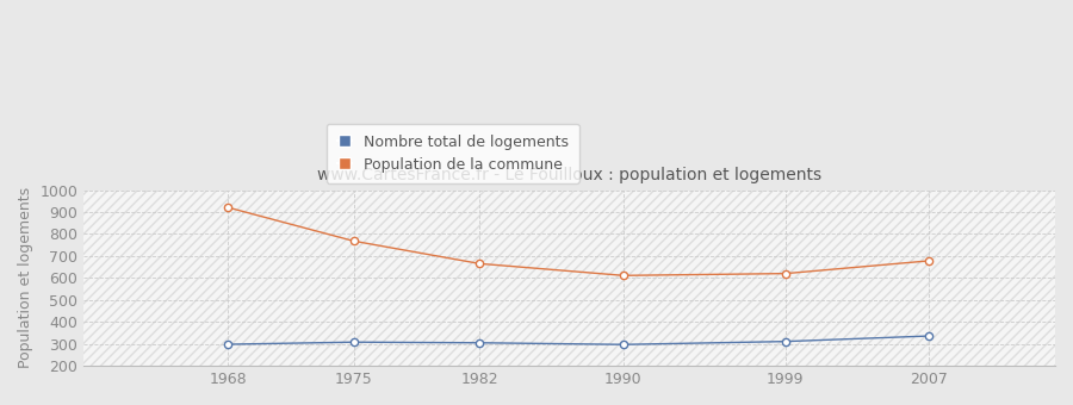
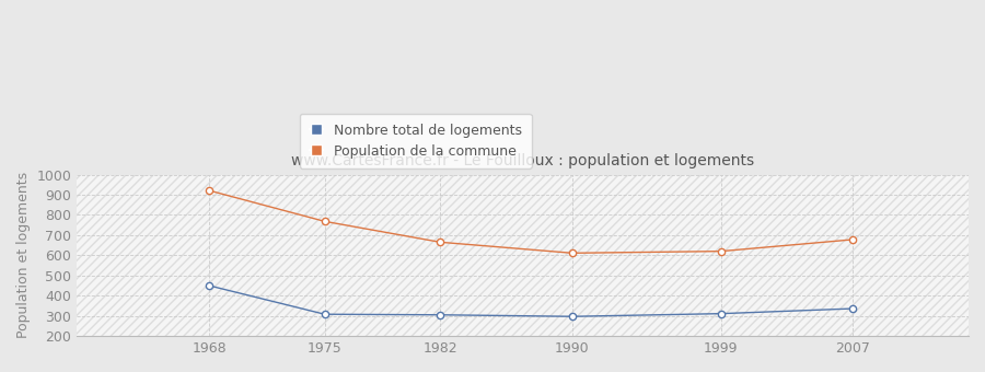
Nombre total de logements/1968: 300 -> 450
